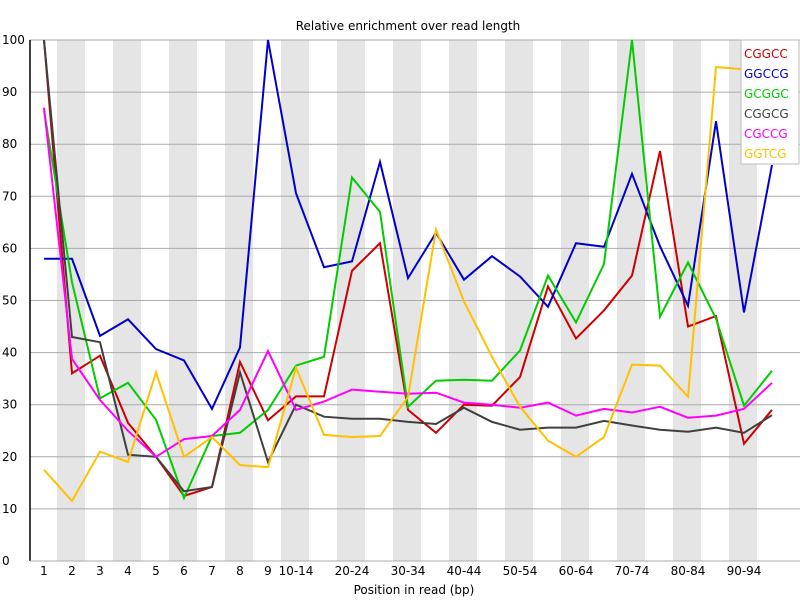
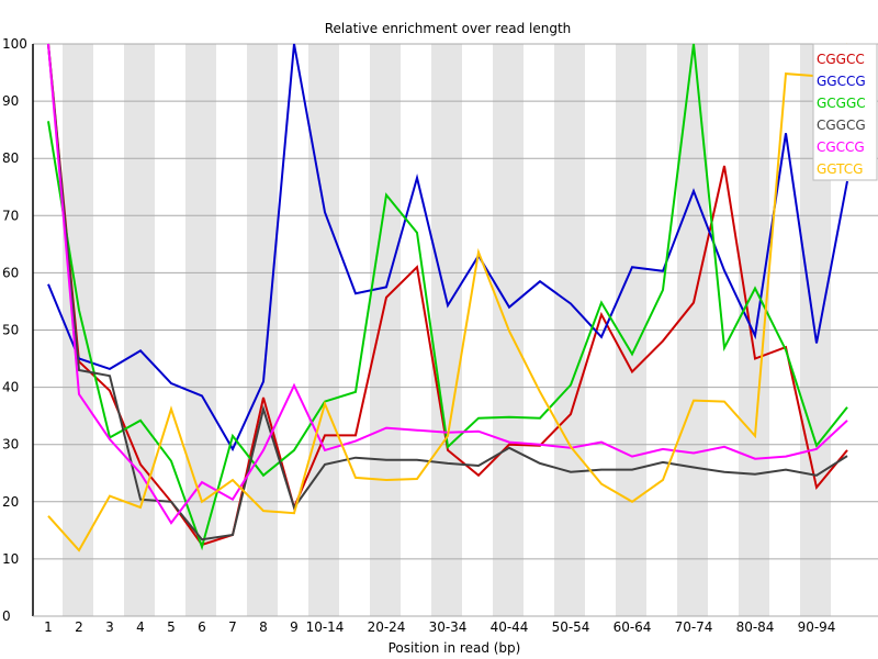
CGCCG/1: 87 -> 100
CGGCC/2: 36 -> 44
GGCCG/2: 58 -> 45
CGCCG/5: 20 -> 16
GCGGC/7: 24 -> 32
CGCCG/7: 24 -> 20
CGGCC/9: 27 -> 19
CGGCG/10-14: 30 -> 26
